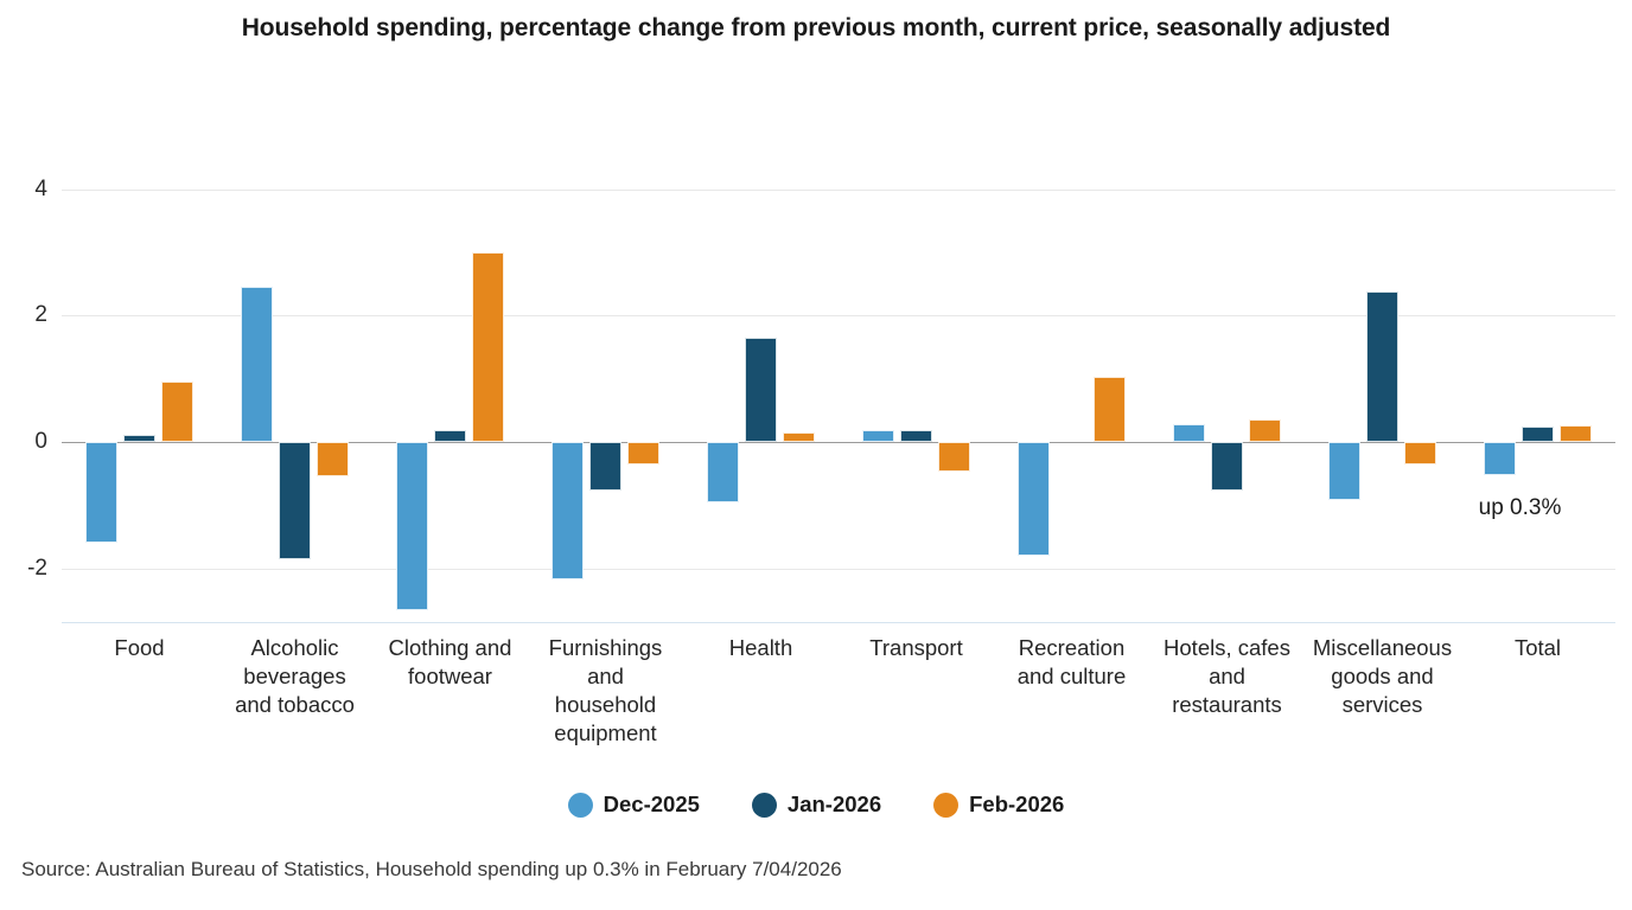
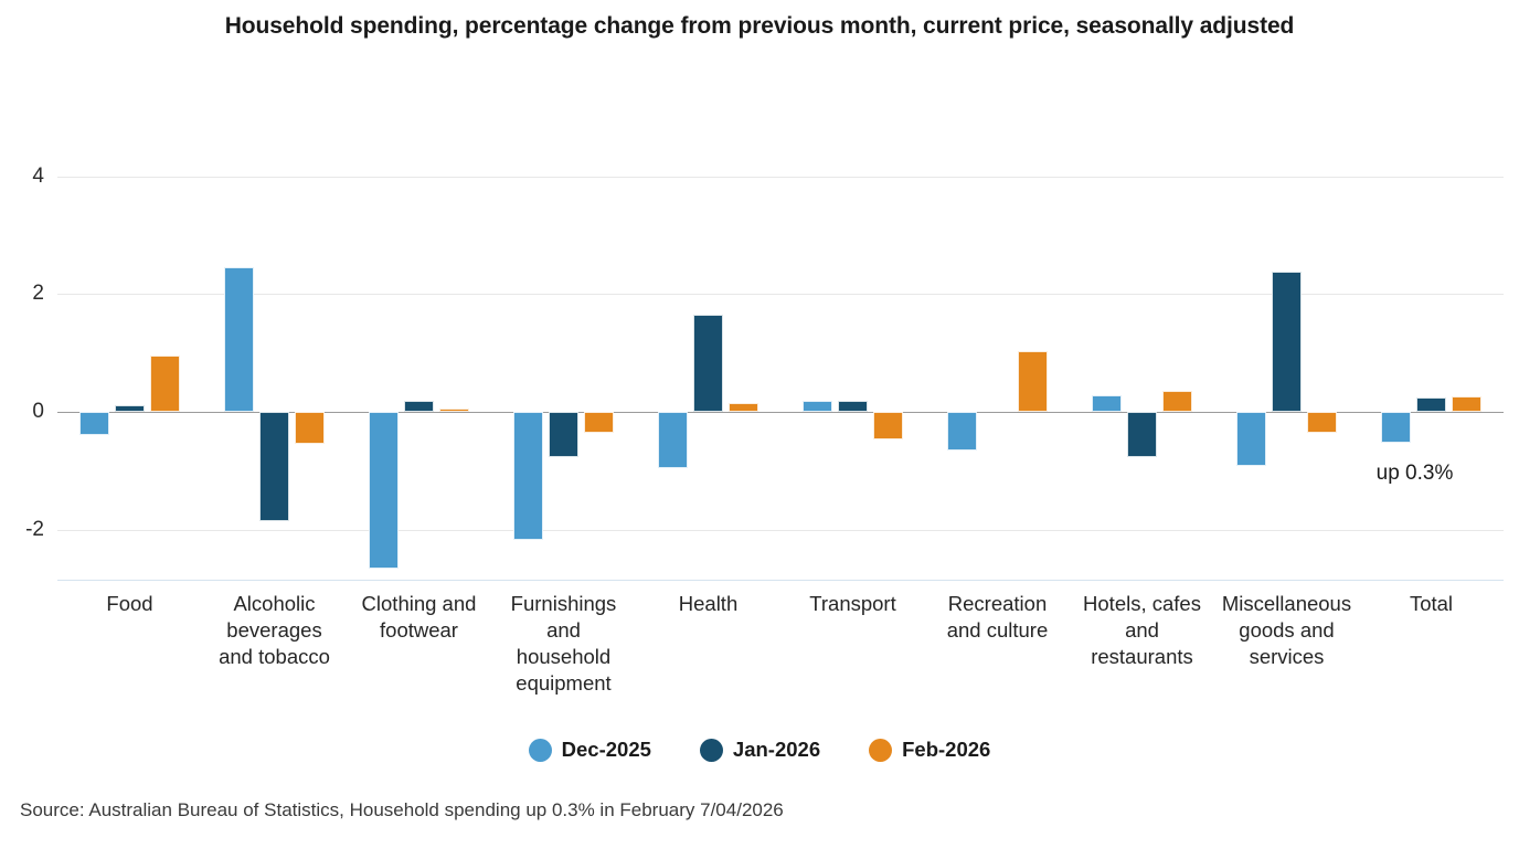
Dec-2025/Food: -1.6 -> -0.4
Feb-2026/Clothing and footwear: 3.0 -> 0.1
Dec-2025/Recreation and culture: -1.8 -> -0.7
